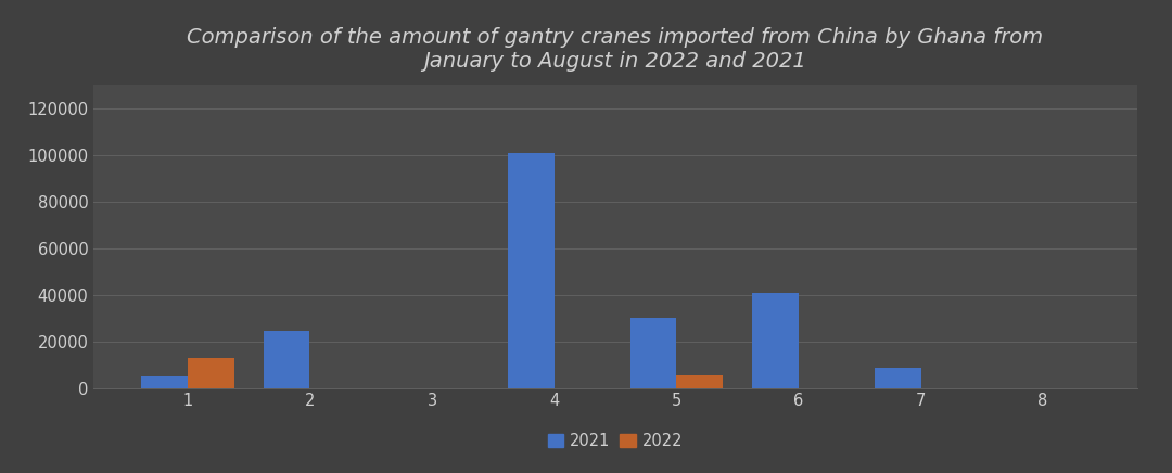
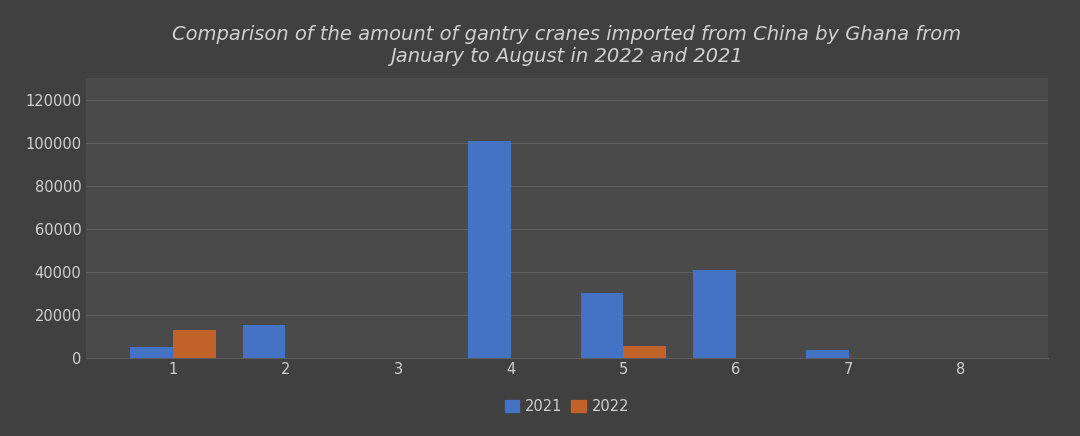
2021/2: 24500 -> 15000
2021/7: 8500 -> 3500
